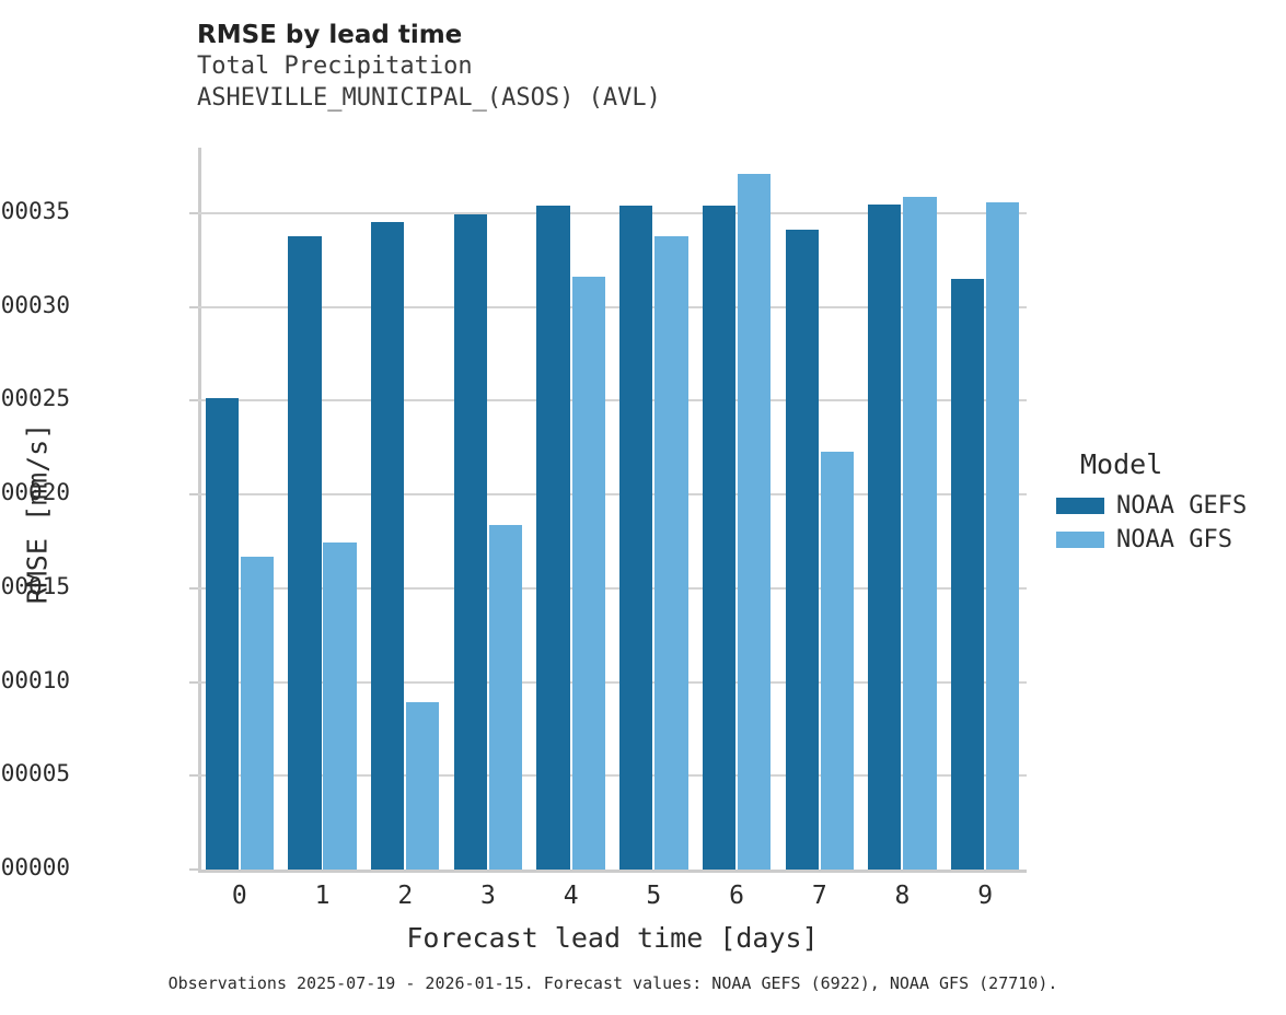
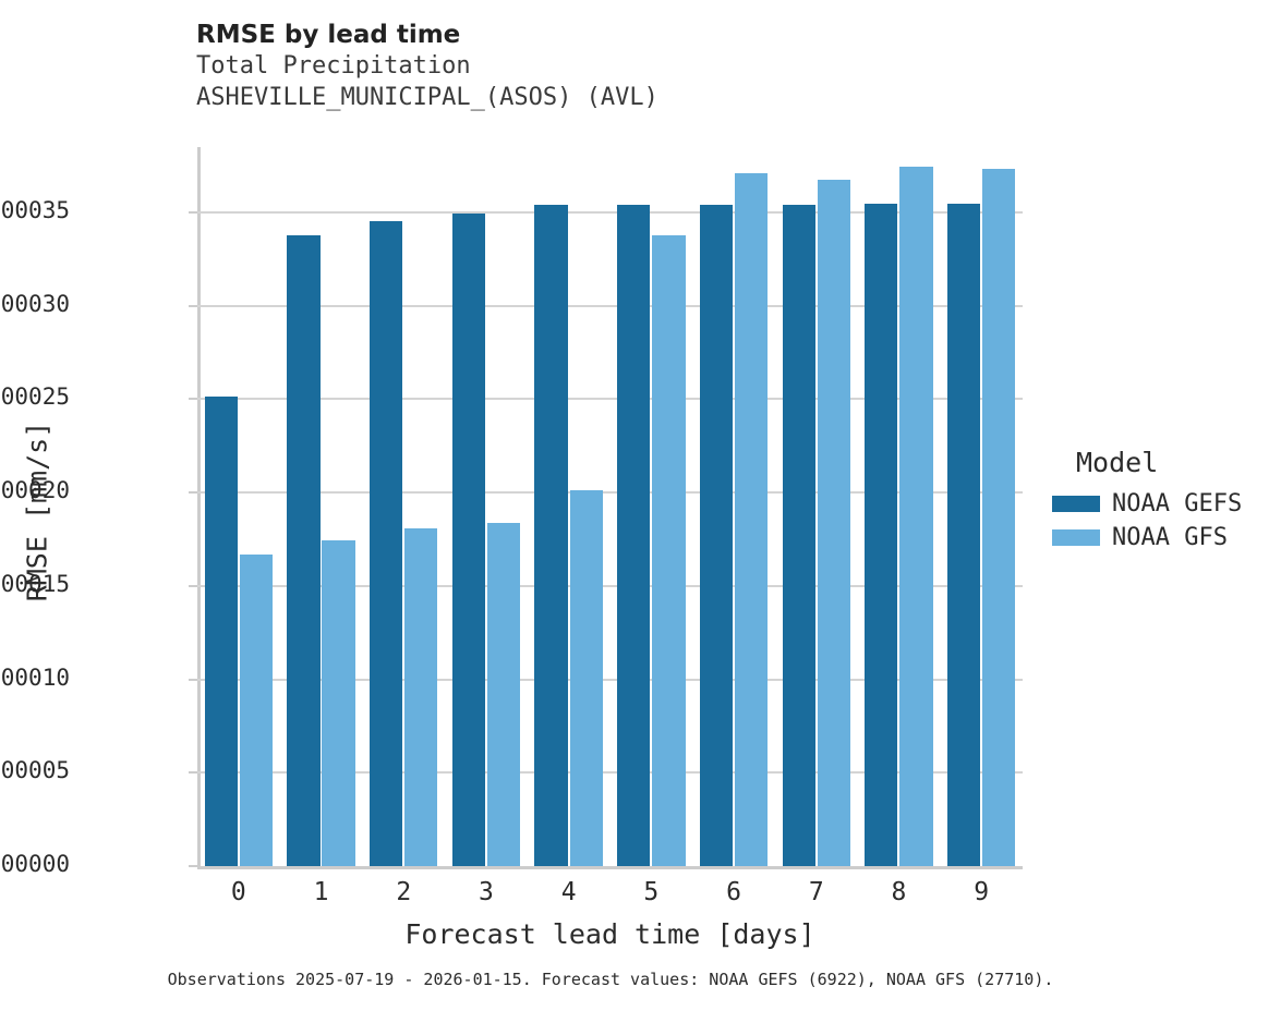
NOAA GFS/2: 0.000089 -> 0.000181
NOAA GFS/4: 0.000316 -> 0.000201
NOAA GEFS/7: 0.000341 -> 0.000354
NOAA GFS/7: 0.000223 -> 0.000368
NOAA GFS/8: 0.000359 -> 0.000375
NOAA GEFS/9: 0.000315 -> 0.000355
NOAA GFS/9: 0.000356 -> 0.000373
